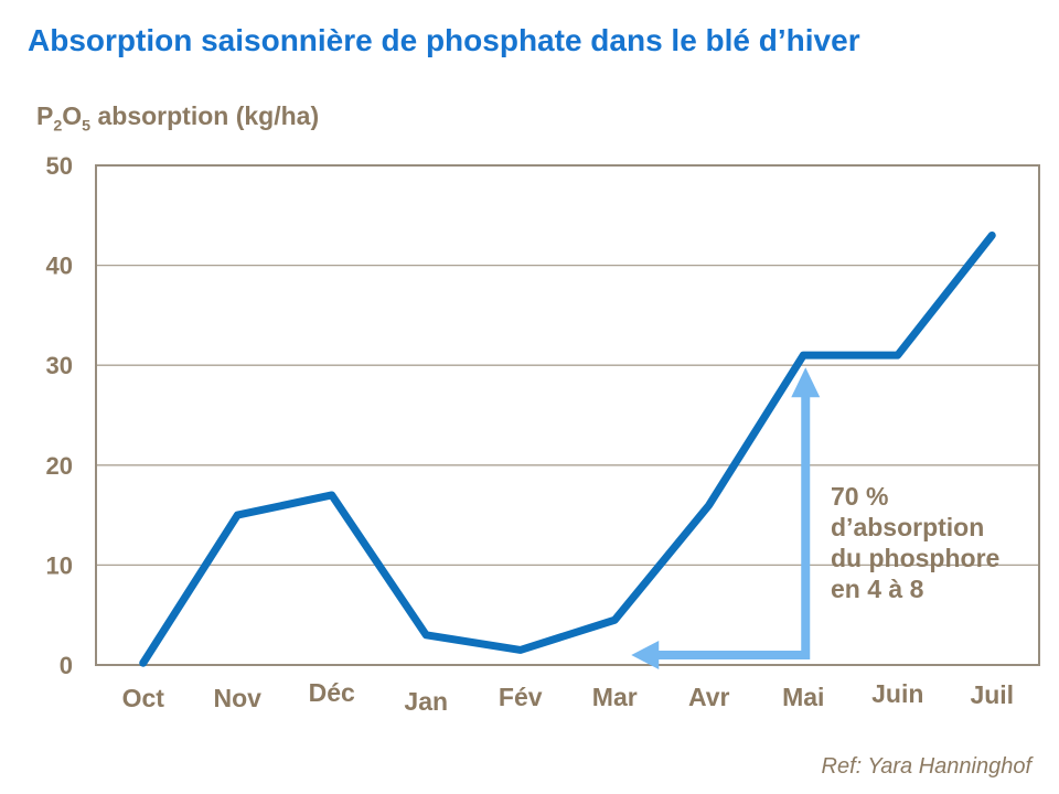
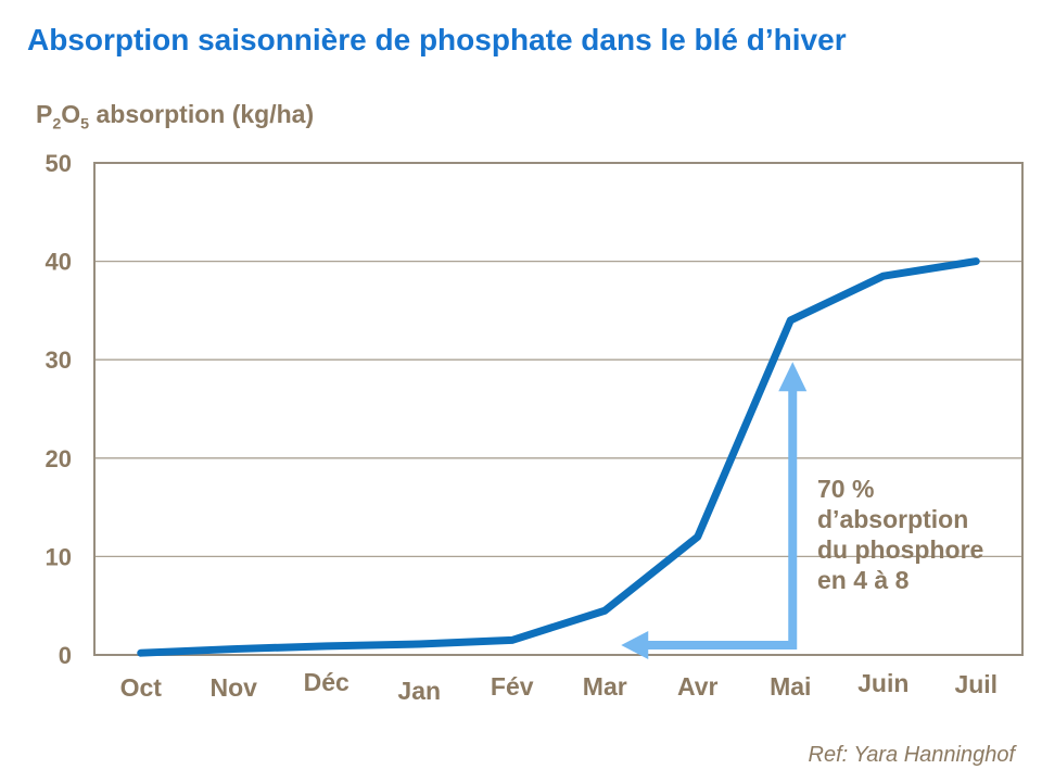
Nov: 15 -> 1
Déc: 17 -> 1
Jan: 3 -> 1
Avr: 16 -> 12
Mai: 31 -> 34
Juin: 31 -> 38
Juil: 43 -> 40
